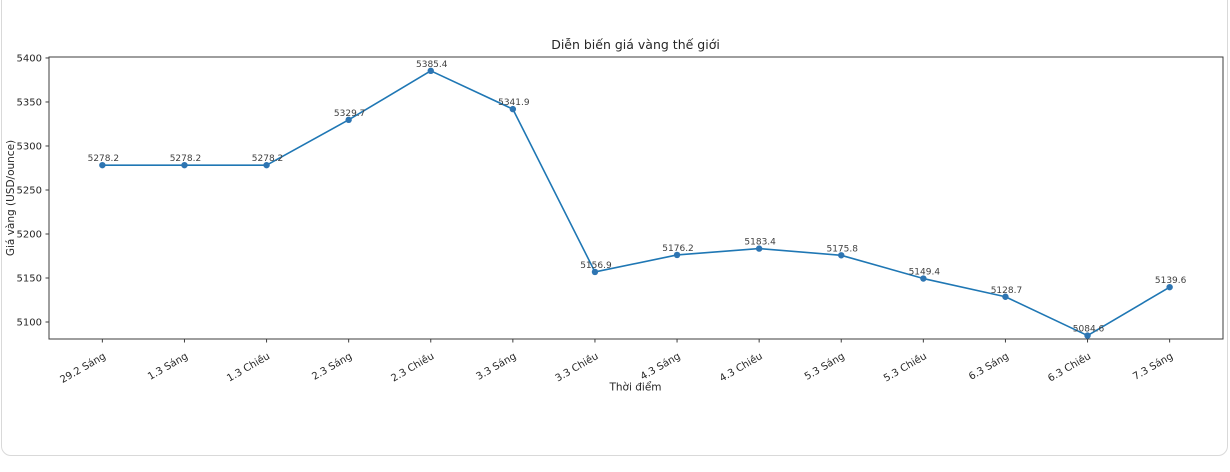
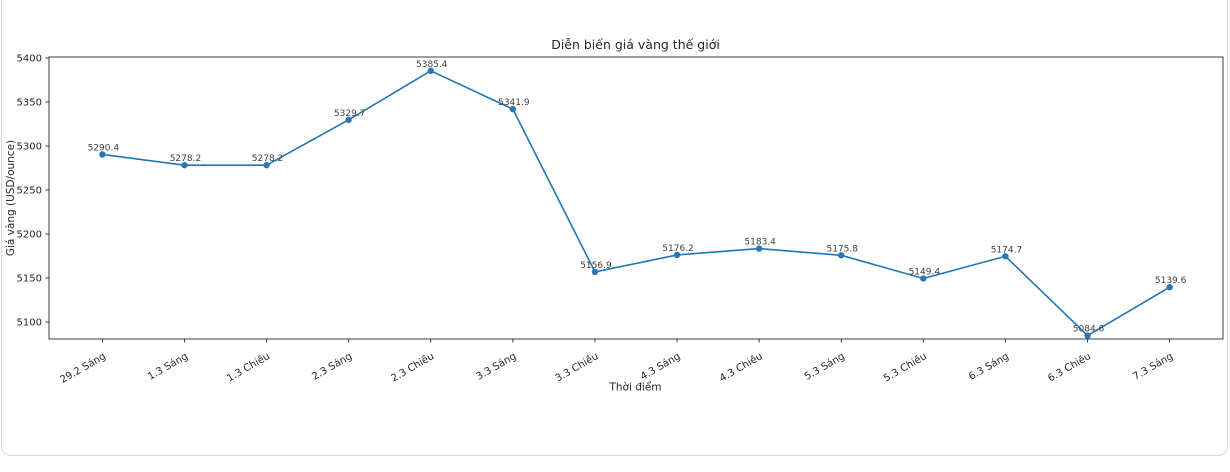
29.2 Sáng: 5278.2 -> 5290.4
6.3 Sáng: 5128.7 -> 5174.7
